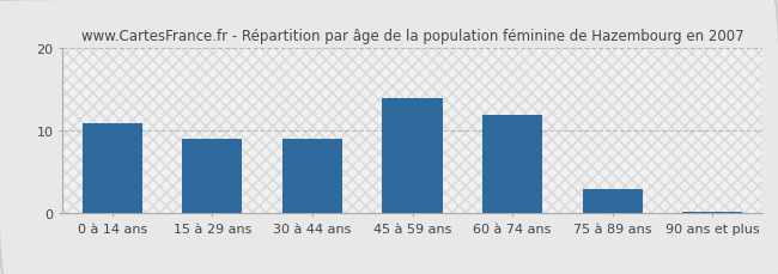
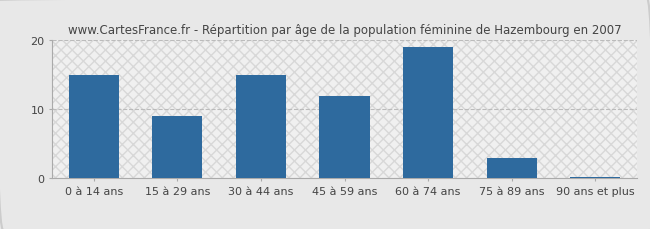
0 à 14 ans: 11.0 -> 15.0
30 à 44 ans: 9.0 -> 15.0
45 à 59 ans: 14.0 -> 12.0
60 à 74 ans: 12.0 -> 19.0
